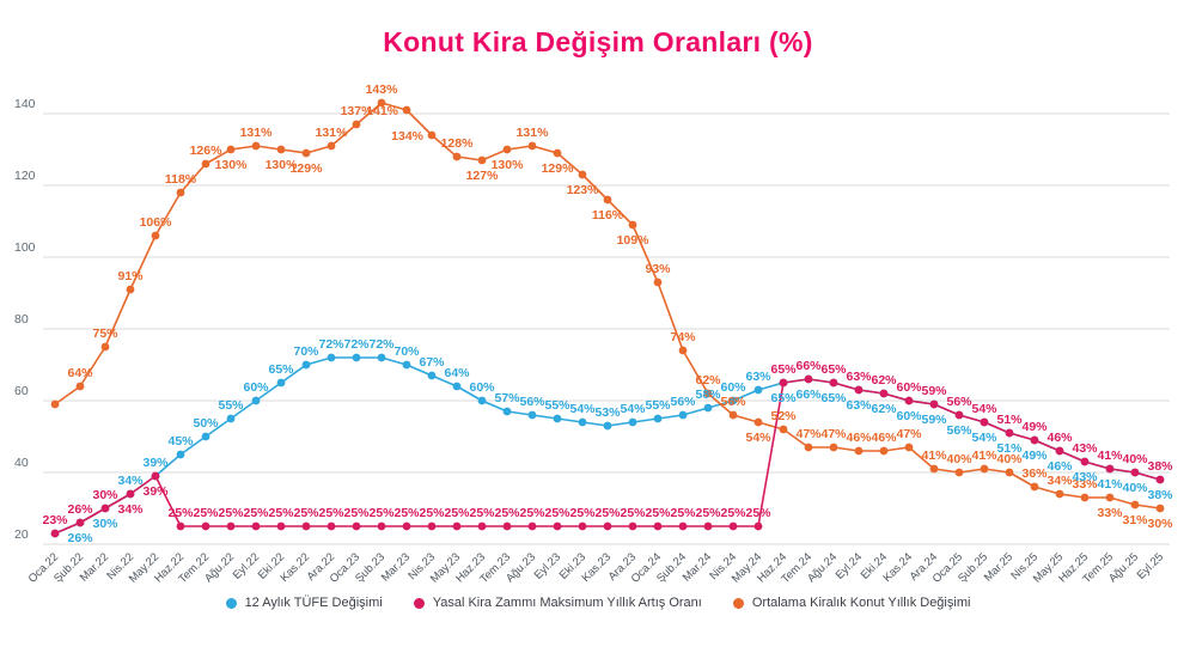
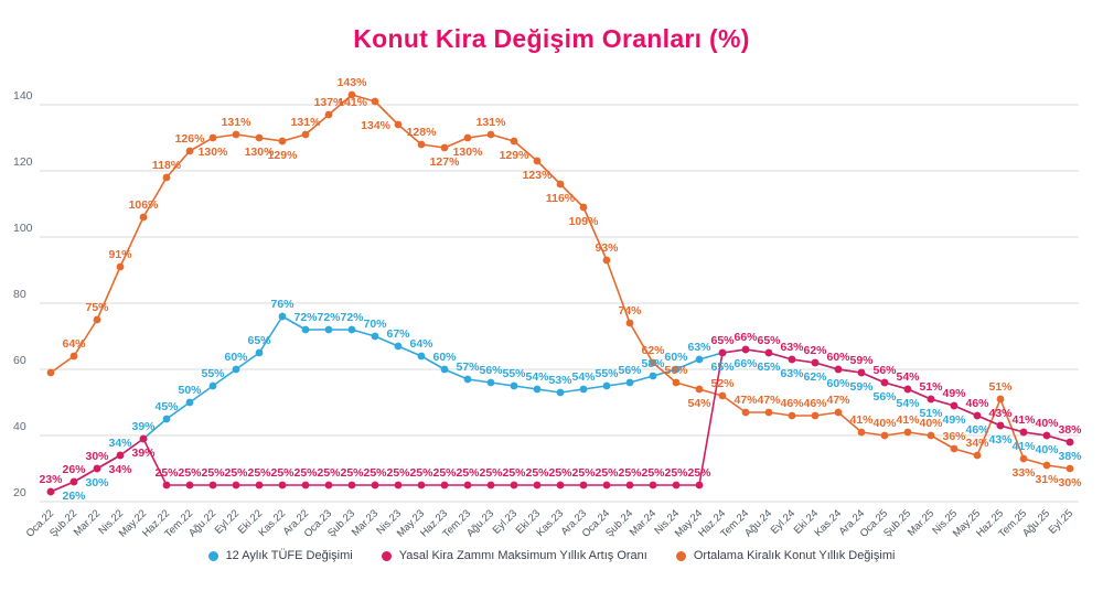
12 Aylık TÜFE Değişimi/Kas.22: 70% -> 76%
Ortalama Kiralık Konut Yıllık Değişimi/Haz.25: 33% -> 51%
